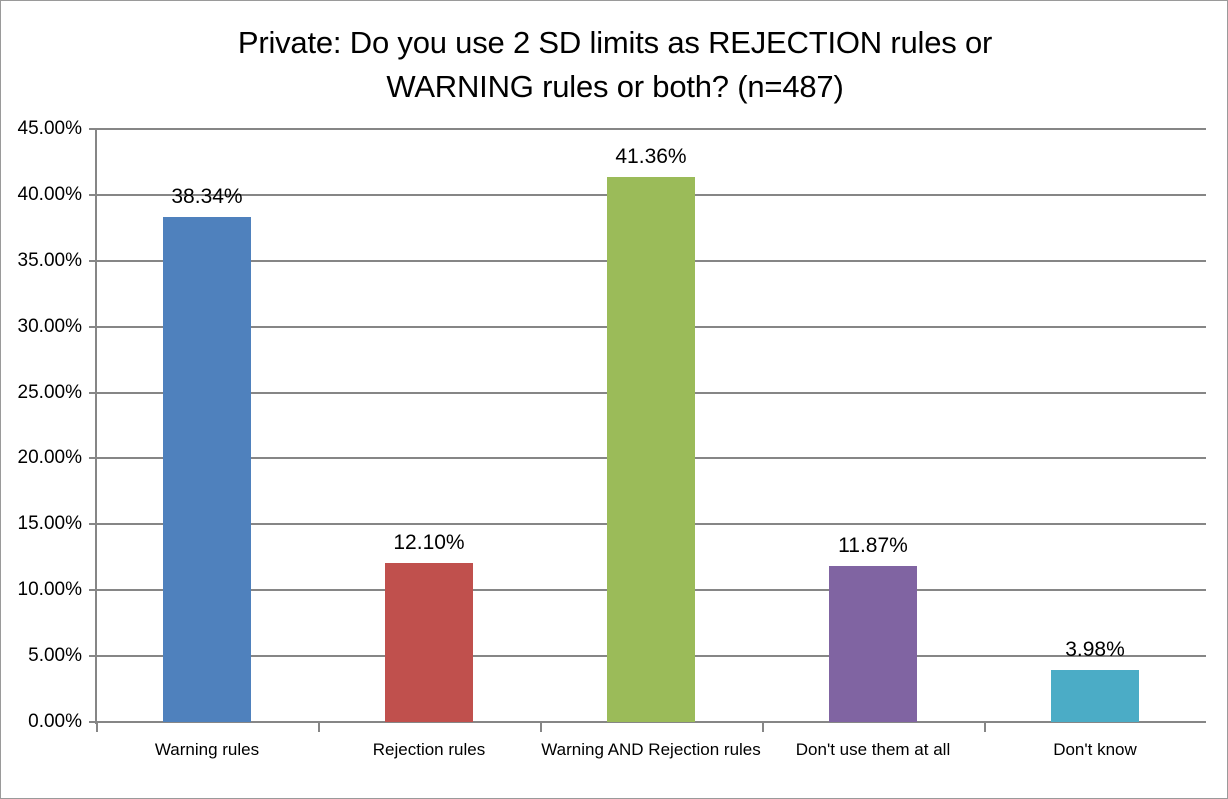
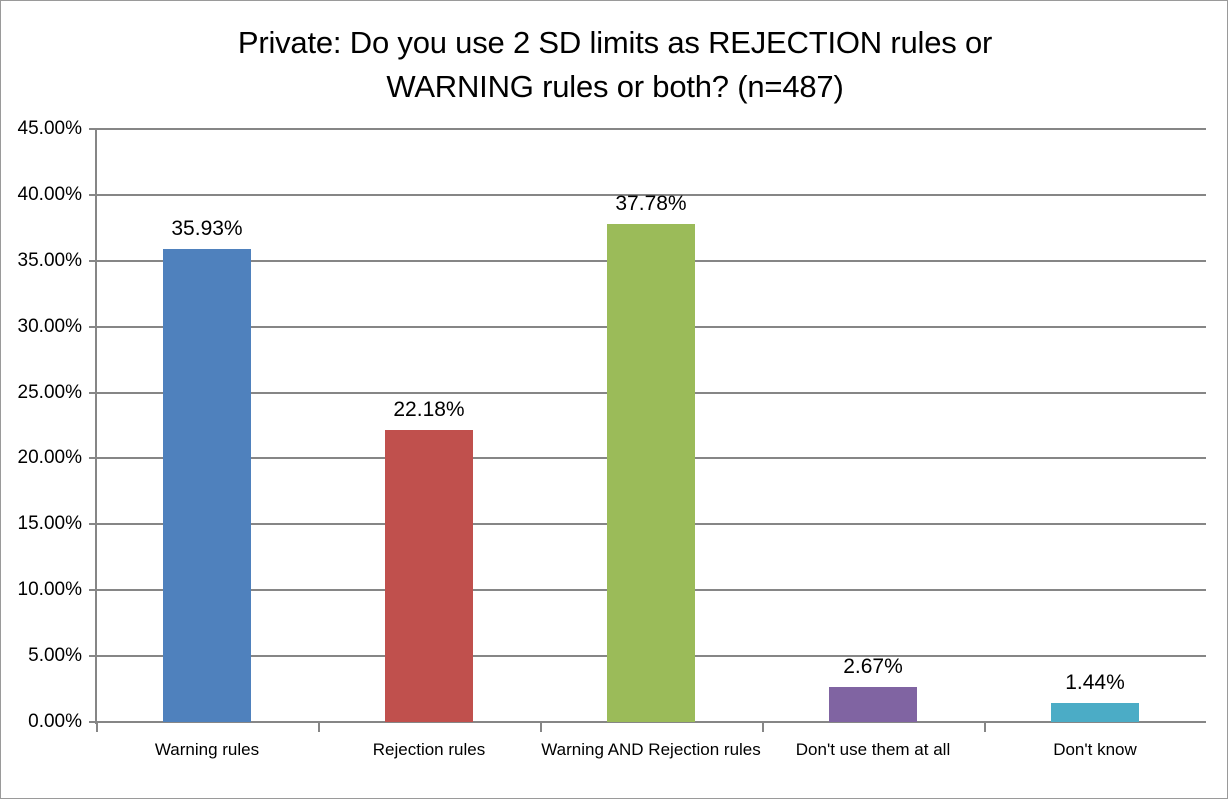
Warning rules: 38.34% -> 35.93%
Rejection rules: 12.10% -> 22.18%
Warning AND Rejection rules: 41.36% -> 37.78%
Don't use them at all: 11.87% -> 2.67%
Don't know: 3.98% -> 1.44%
